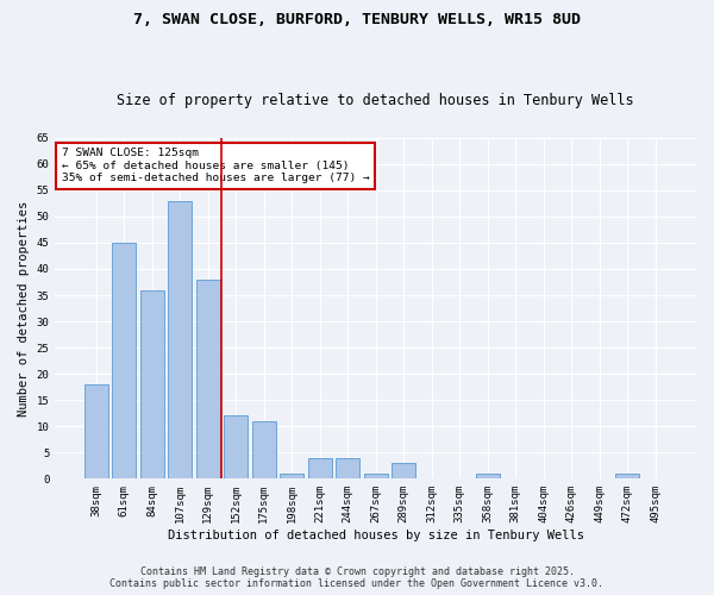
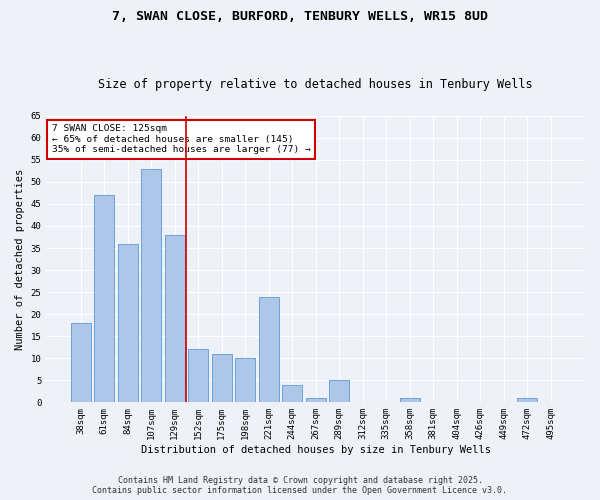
61sqm: 45 -> 47
198sqm: 1 -> 10
221sqm: 4 -> 24
289sqm: 3 -> 5
